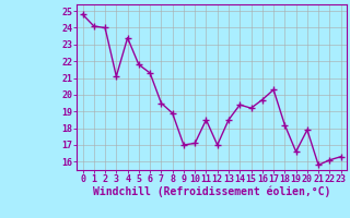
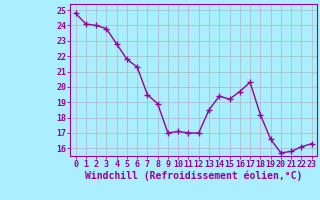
3: 21.1 -> 23.8
4: 23.4 -> 22.8
11: 18.5 -> 17.0
20: 17.9 -> 15.7
